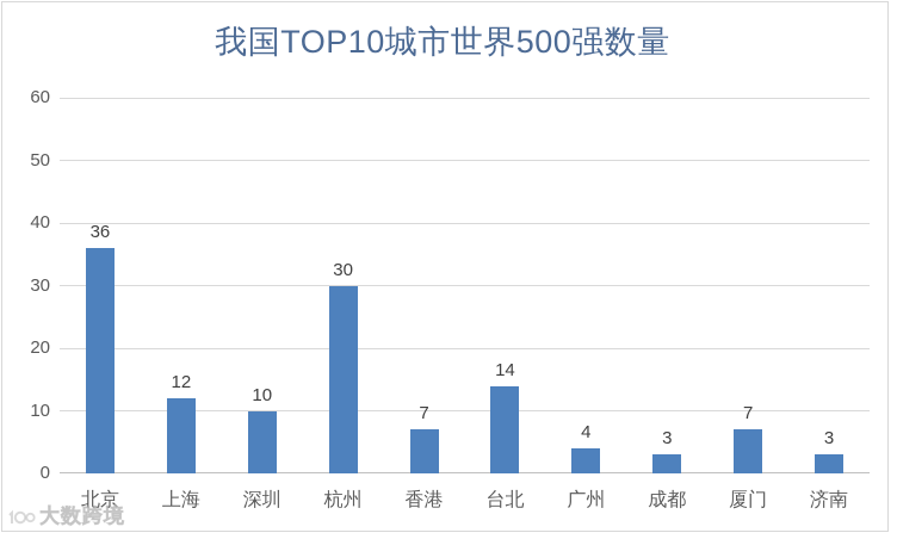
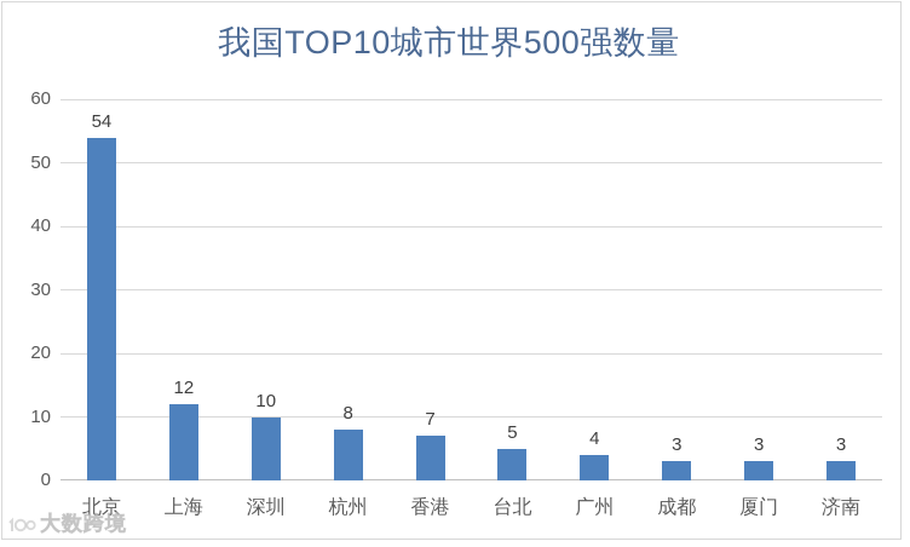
北京: 36 -> 54
杭州: 30 -> 8
台北: 14 -> 5
厦门: 7 -> 3
